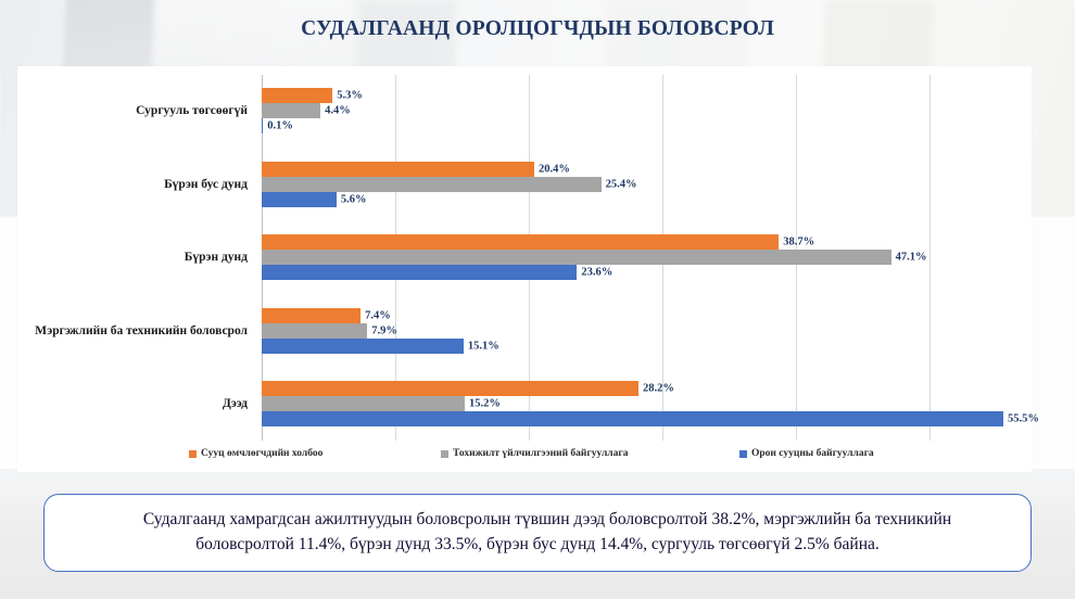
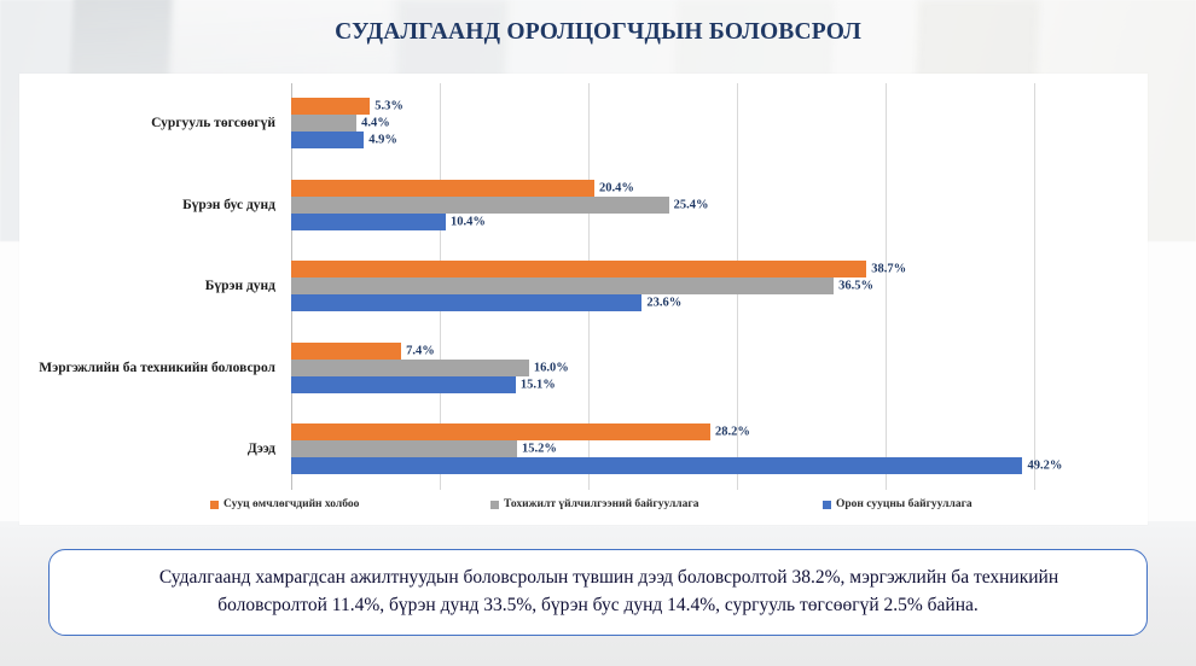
Орон сууцны байгууллага/Сургууль төгсөөгүй: 0.1% -> 4.9%
Орон сууцны байгууллага/Бүрэн бус дунд: 5.6% -> 10.4%
Тохижилт үйлчилгээний байгууллага/Бүрэн дунд: 47.1% -> 36.5%
Тохижилт үйлчилгээний байгууллага/Мэргэжлийн ба техникийн боловсрол: 7.9% -> 16.0%
Орон сууцны байгууллага/Дээд: 55.5% -> 49.2%
